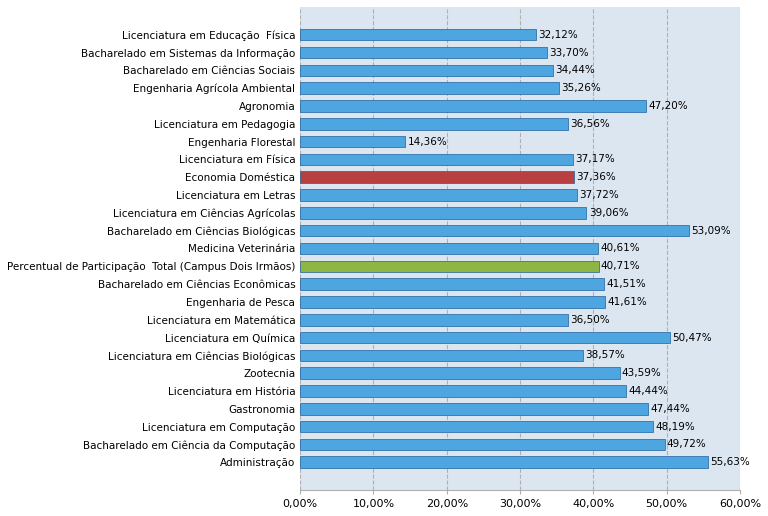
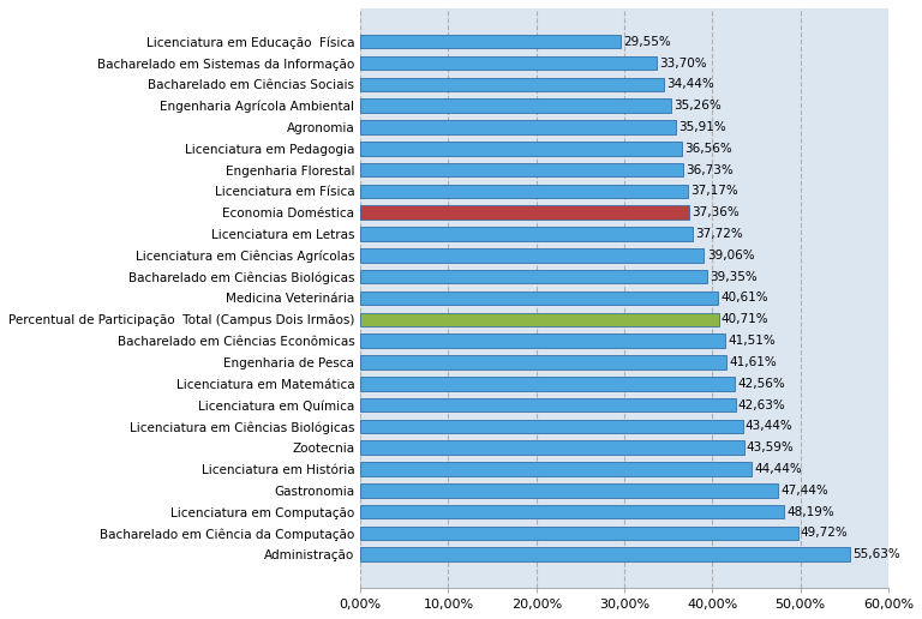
Licenciatura em Educação Física: 32,12% -> 29,55%
Agronomia: 47,20% -> 35,91%
Engenharia Florestal: 14,36% -> 36,73%
Bacharelado em Ciências Biológicas: 53,09% -> 39,35%
Licenciatura em Matemática: 36,50% -> 42,56%
Licenciatura em Química: 50,47% -> 42,63%
Licenciatura em Ciências Biológicas: 38,57% -> 43,44%
